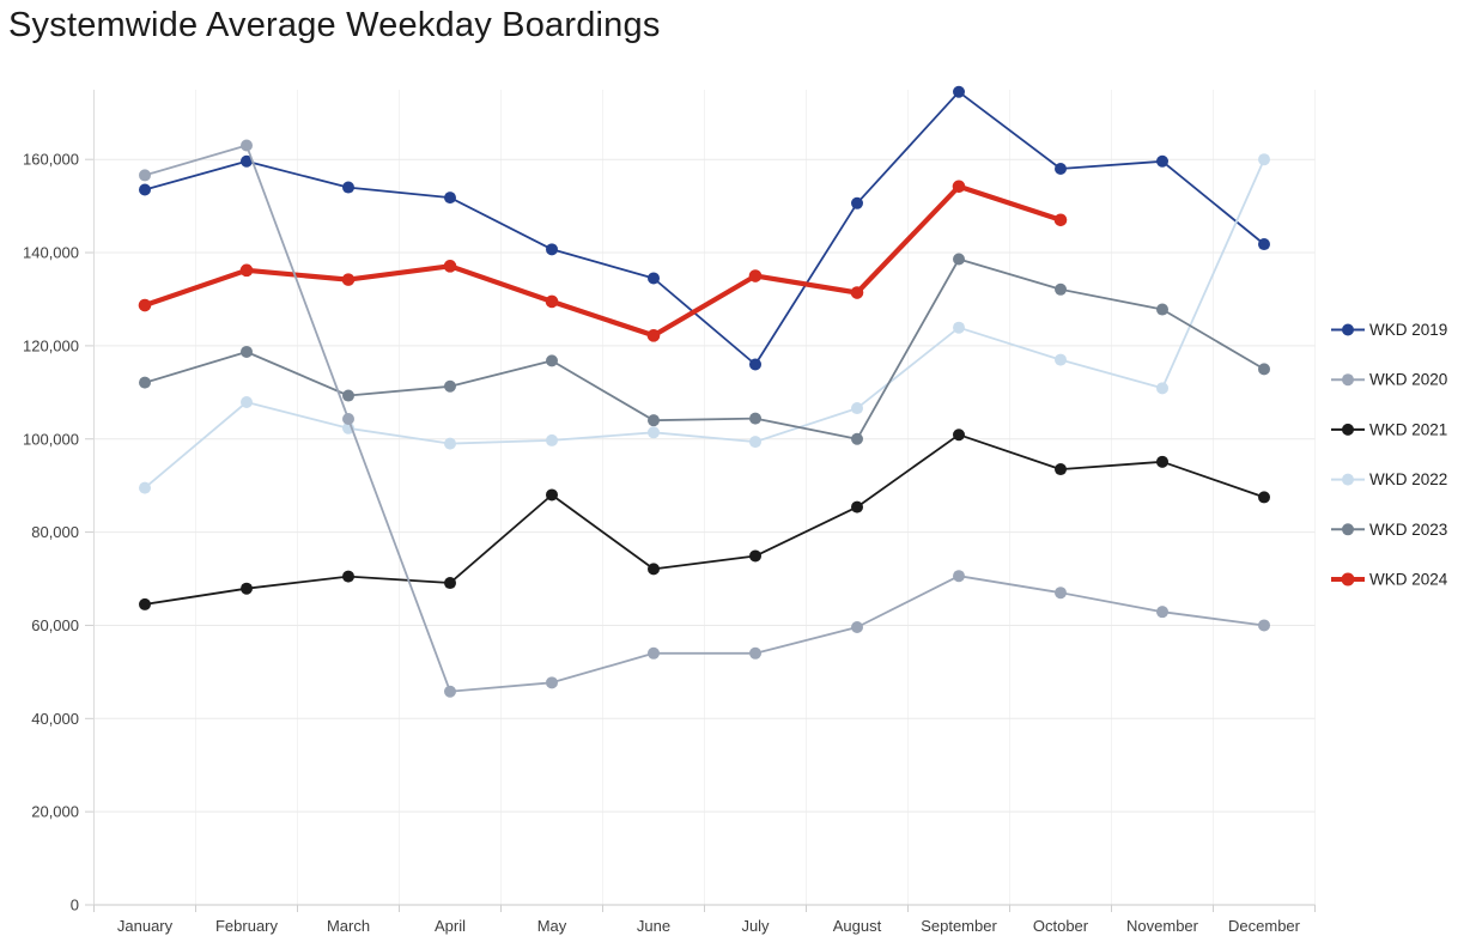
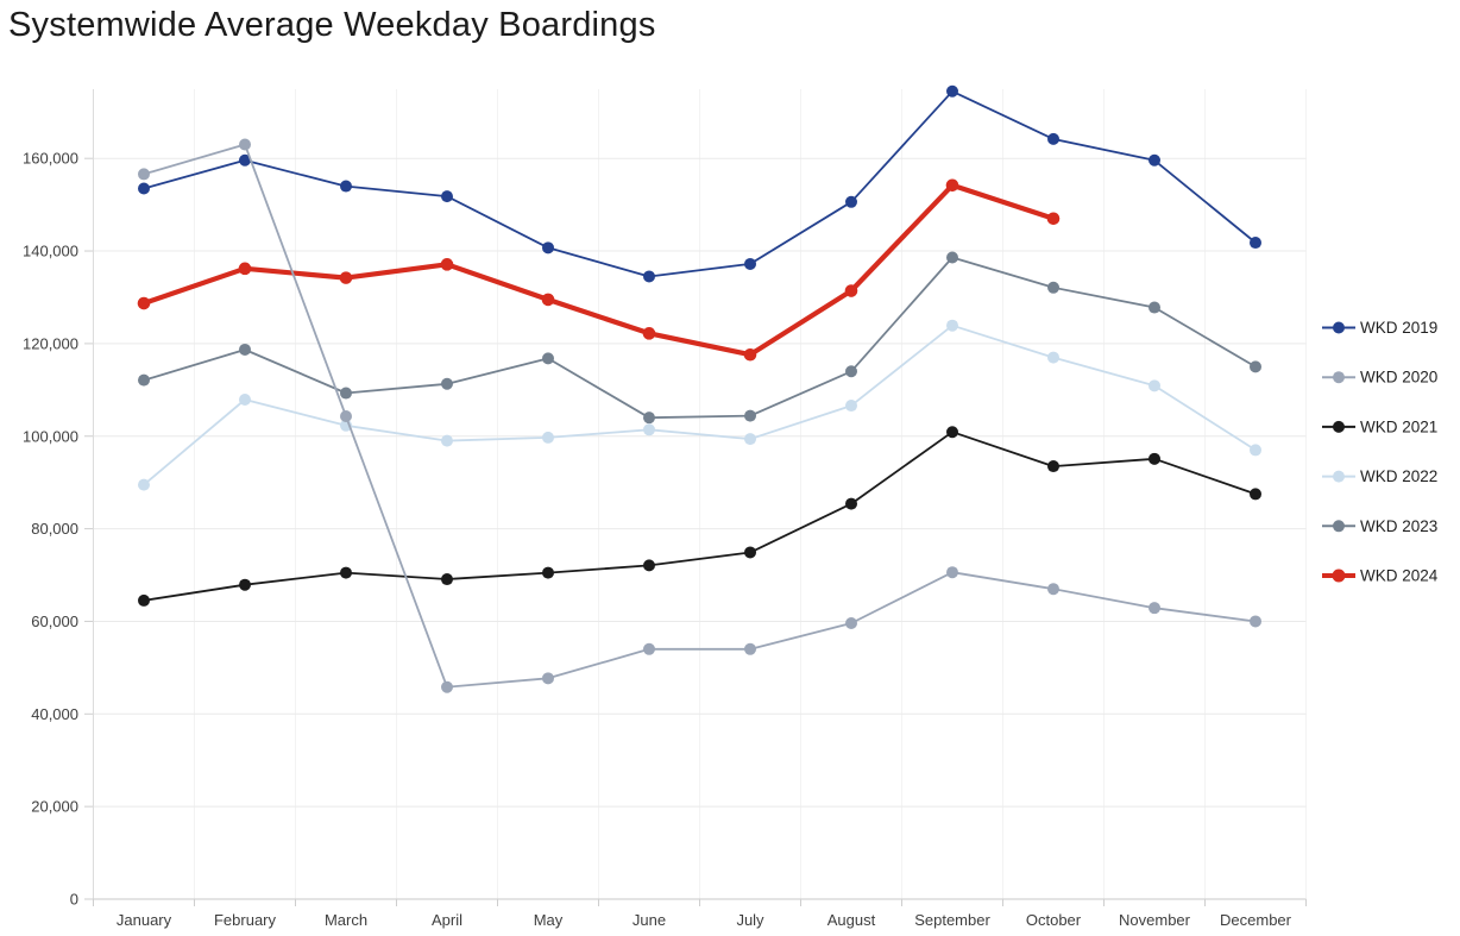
WKD 2021/May: 88000 -> 70000
WKD 2019/July: 116000 -> 137000
WKD 2024/July: 135000 -> 118000
WKD 2023/August: 100000 -> 114000
WKD 2019/October: 158000 -> 164000
WKD 2022/December: 160000 -> 97000
